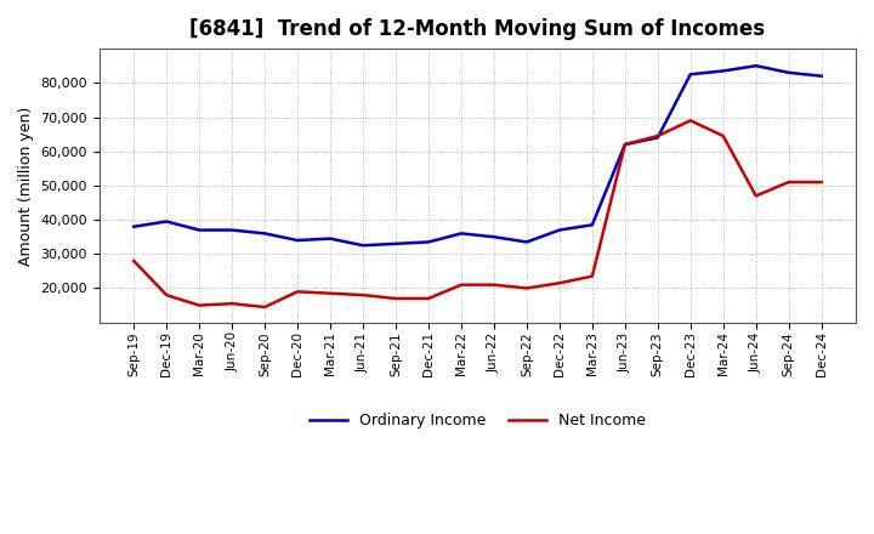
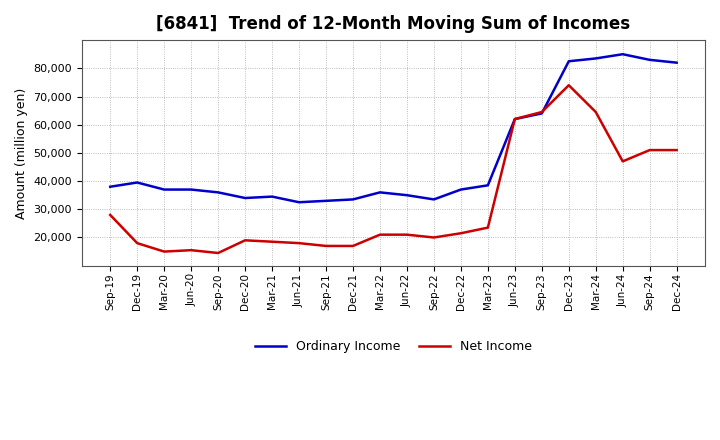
Net Income/Dec-23: 69,000 -> 74,000
